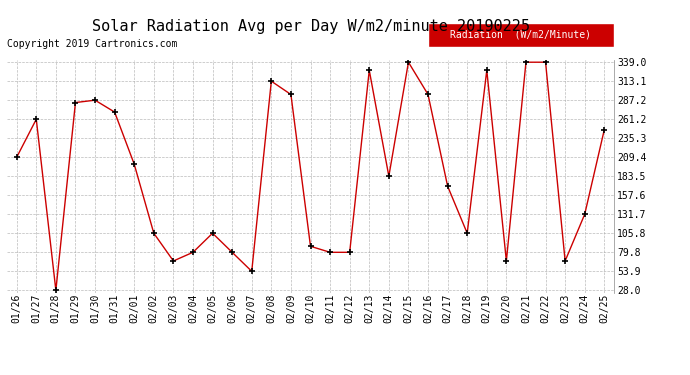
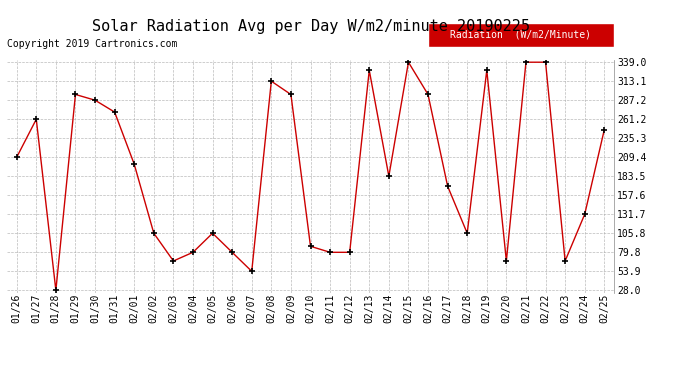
01/29: 284 -> 295
